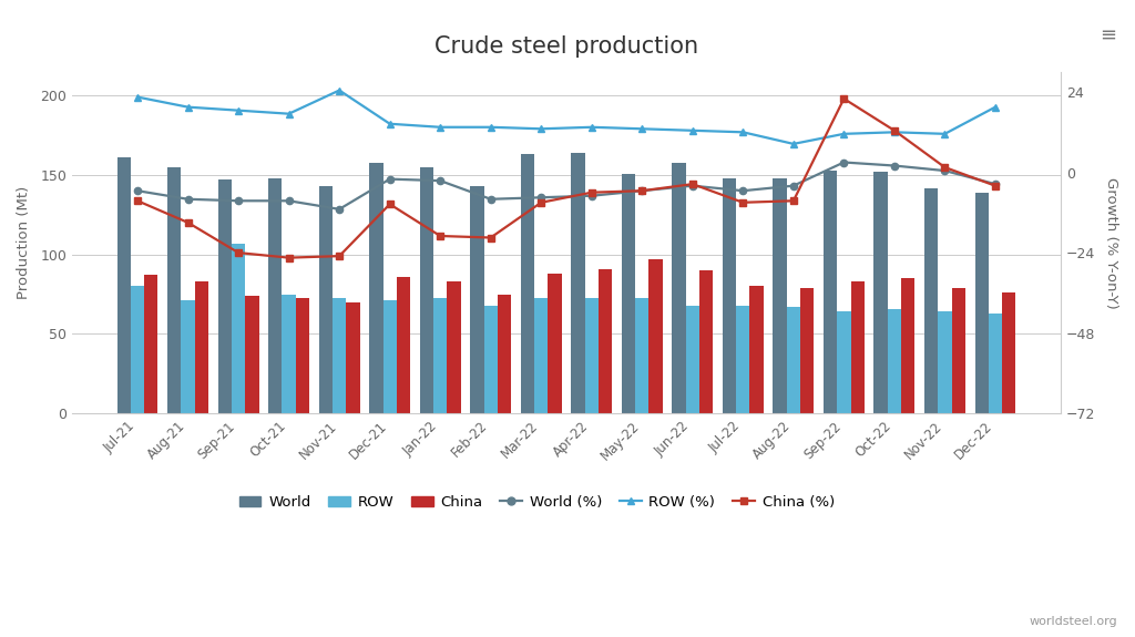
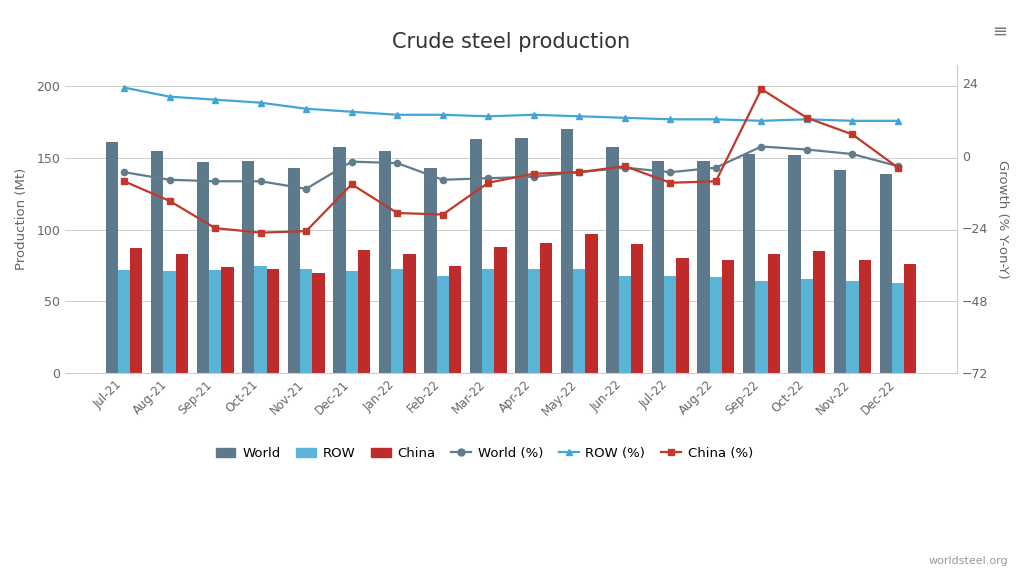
ROW/Jul-21: 80 -> 72
ROW/Sep-21: 107 -> 72
ROW (%)/Nov-21: 24.5 -> 15.5
World/May-22: 151 -> 170
ROW (%)/Aug-22: 8.5 -> 12.0
China (%)/Nov-22: 1.5 -> 7.0
ROW (%)/Dec-22: 19.5 -> 11.5
